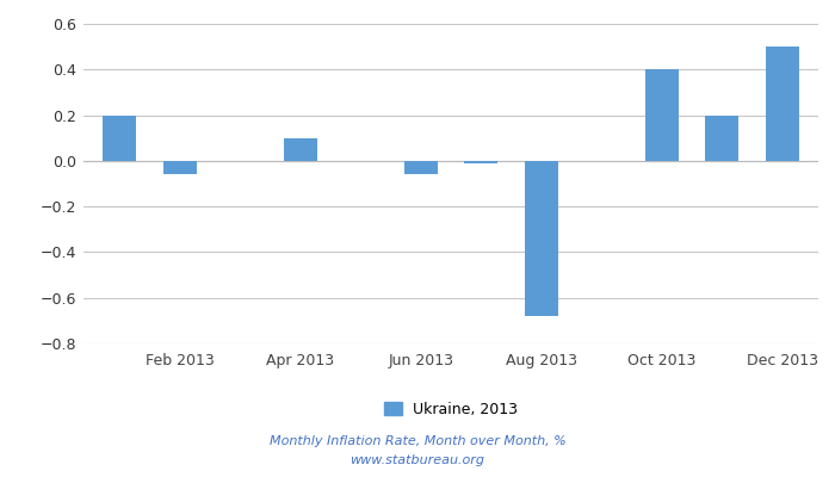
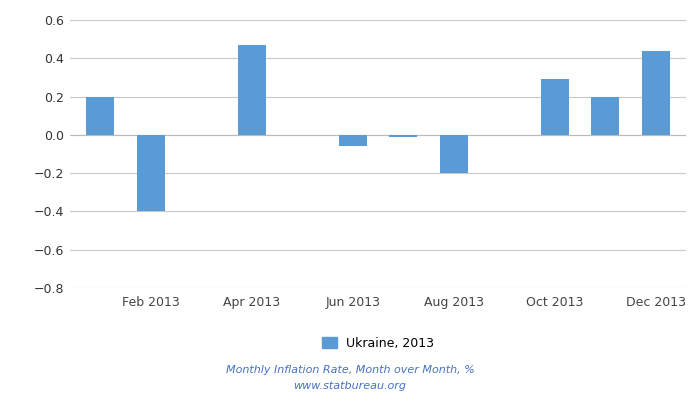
Feb 2013: -0.06 -> -0.40
Apr 2013: 0.10 -> 0.47
Aug 2013: -0.68 -> -0.20
Oct 2013: 0.40 -> 0.29
Dec 2013: 0.50 -> 0.44
